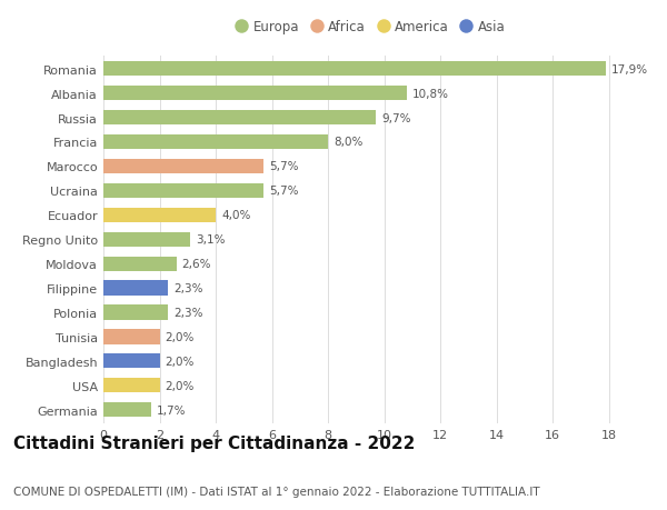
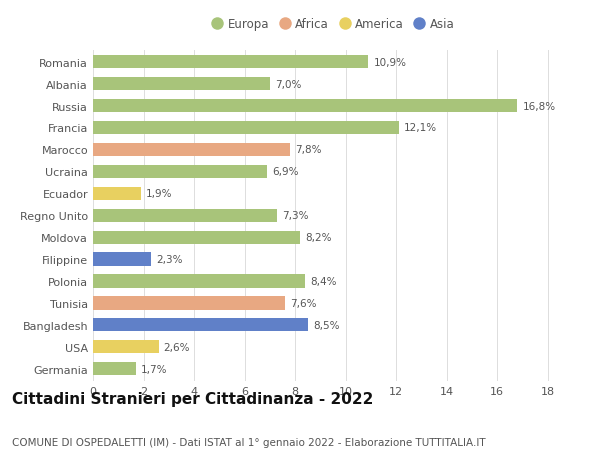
Romania: 17,9% -> 10,9%
Albania: 10,8% -> 7,0%
Russia: 9,7% -> 16,8%
Francia: 8,0% -> 12,1%
Marocco: 5,7% -> 7,8%
Ucraina: 5,7% -> 6,9%
Ecuador: 4,0% -> 1,9%
Regno Unito: 3,1% -> 7,3%
Moldova: 2,6% -> 8,2%
Polonia: 2,3% -> 8,4%
Tunisia: 2,0% -> 7,6%
Bangladesh: 2,0% -> 8,5%
USA: 2,0% -> 2,6%
